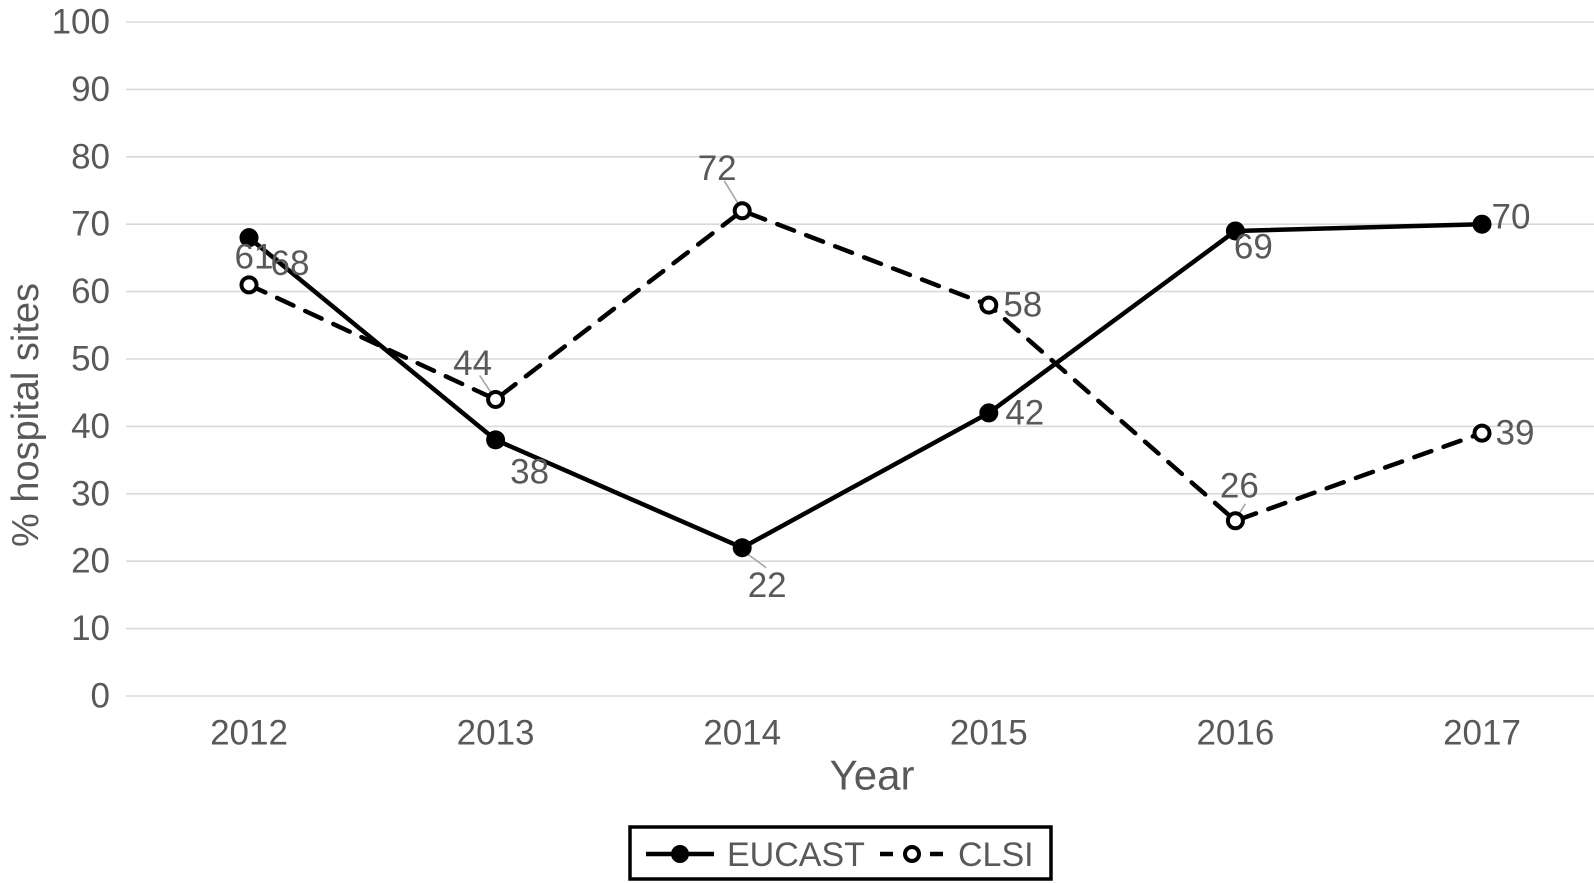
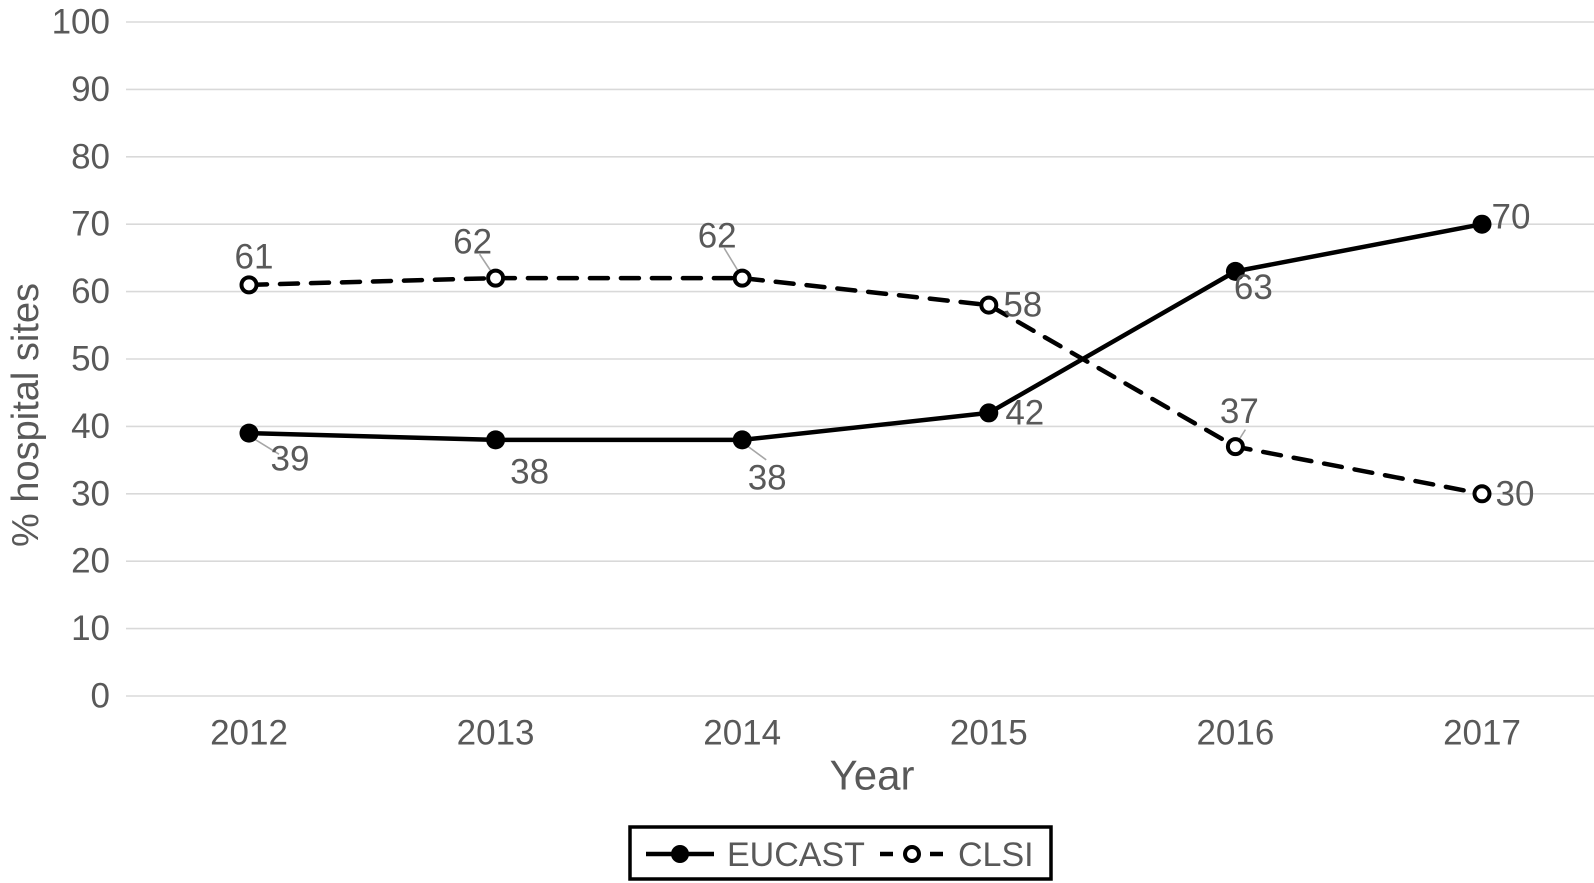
EUCAST/2012: 68 -> 39
CLSI/2013: 44 -> 62
EUCAST/2014: 22 -> 38
CLSI/2014: 72 -> 62
EUCAST/2016: 69 -> 63
CLSI/2016: 26 -> 37
CLSI/2017: 39 -> 30
